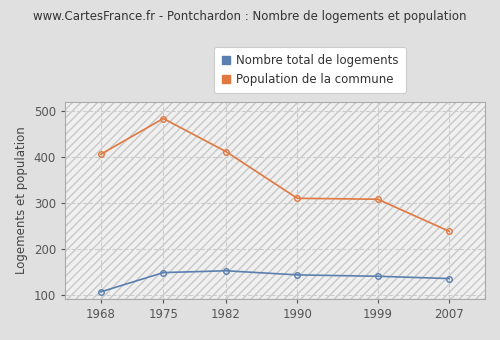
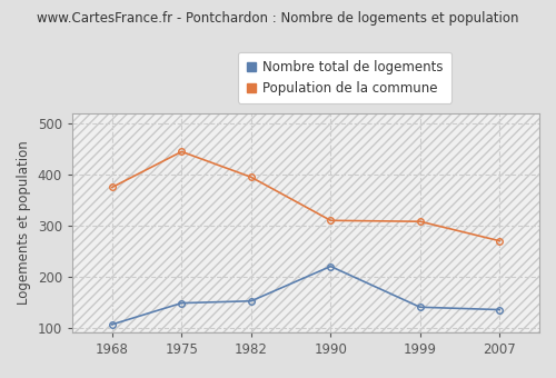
Population de la commune/1968: 406 -> 375
Population de la commune/1975: 484 -> 445
Population de la commune/1982: 412 -> 395
Nombre total de logements/1990: 143 -> 220
Population de la commune/2007: 238 -> 270
